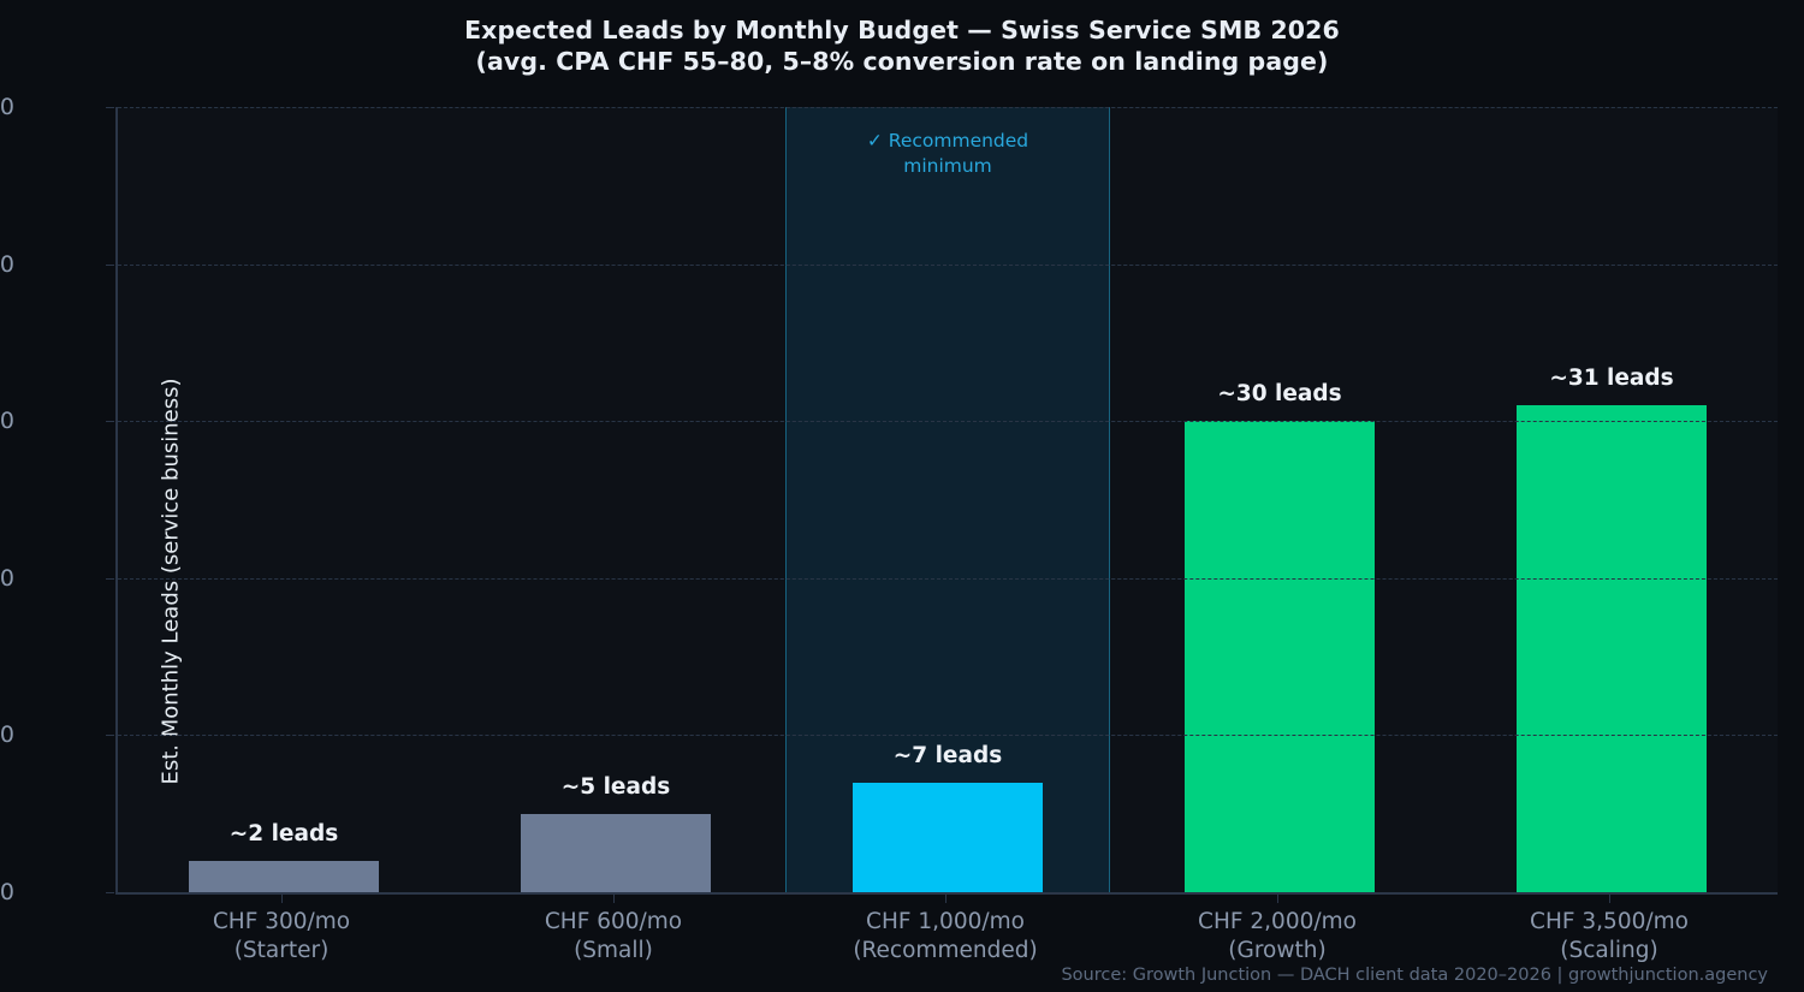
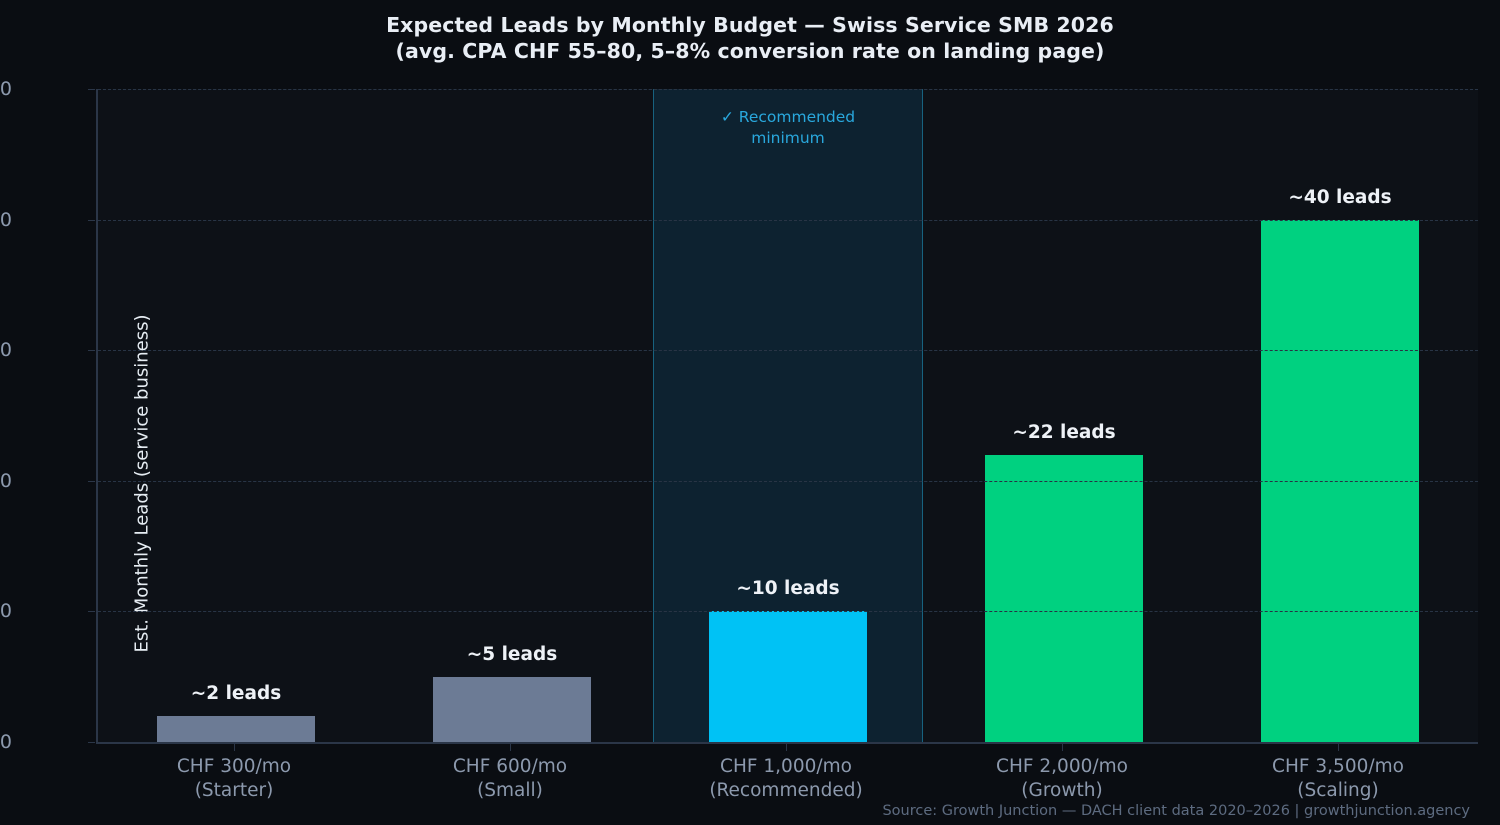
CHF 1,000/mo (Recommended): 7 -> 10
CHF 2,000/mo (Growth): 30 -> 22
CHF 3,500/mo (Scaling): 31 -> 40
